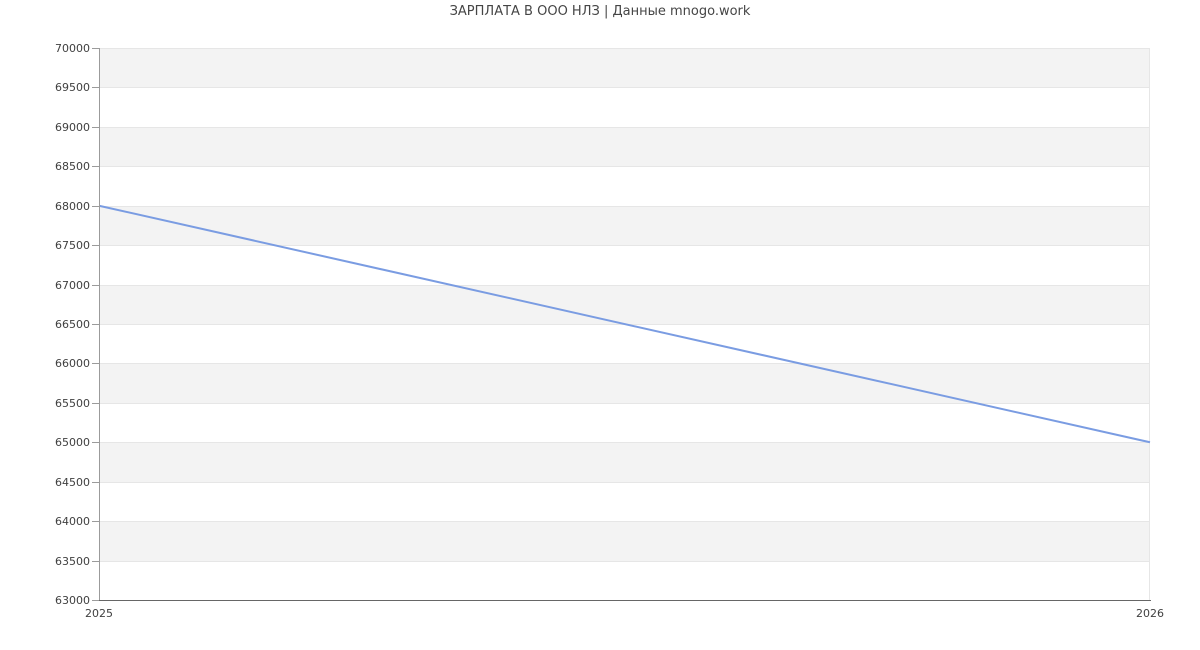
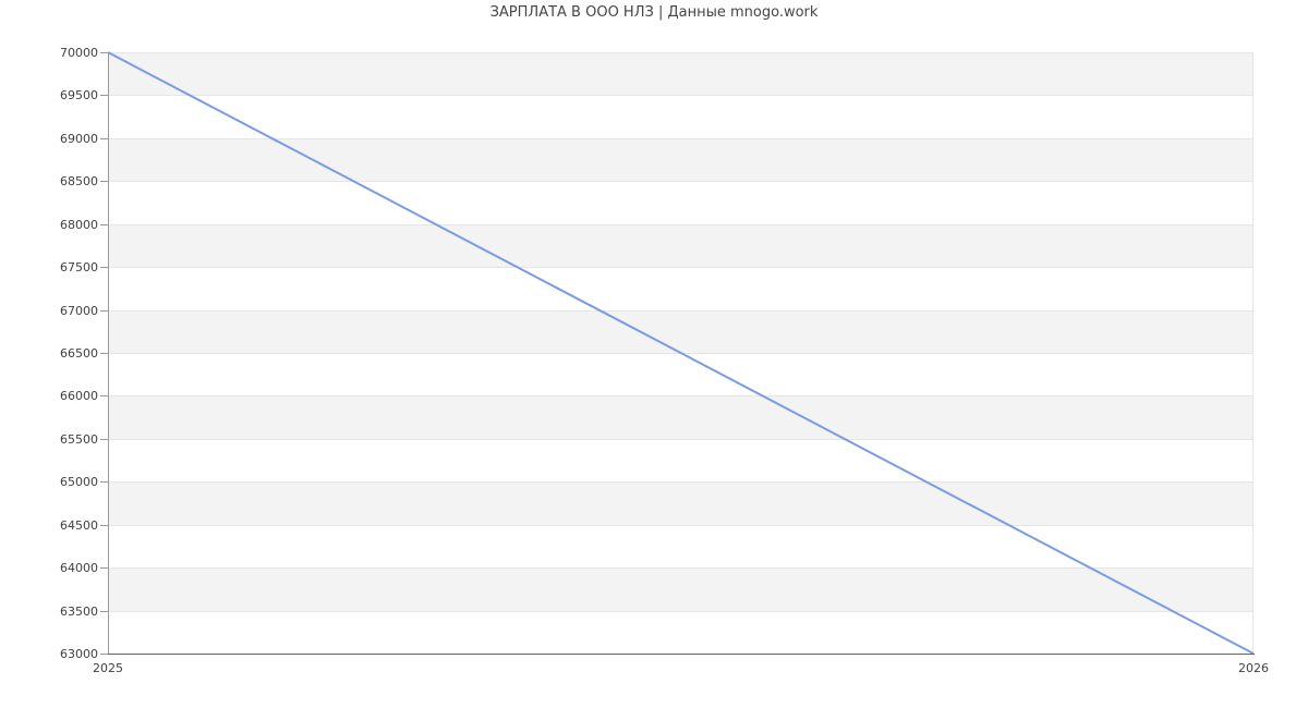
2025: 68000 -> 70000
2026: 65000 -> 63000
